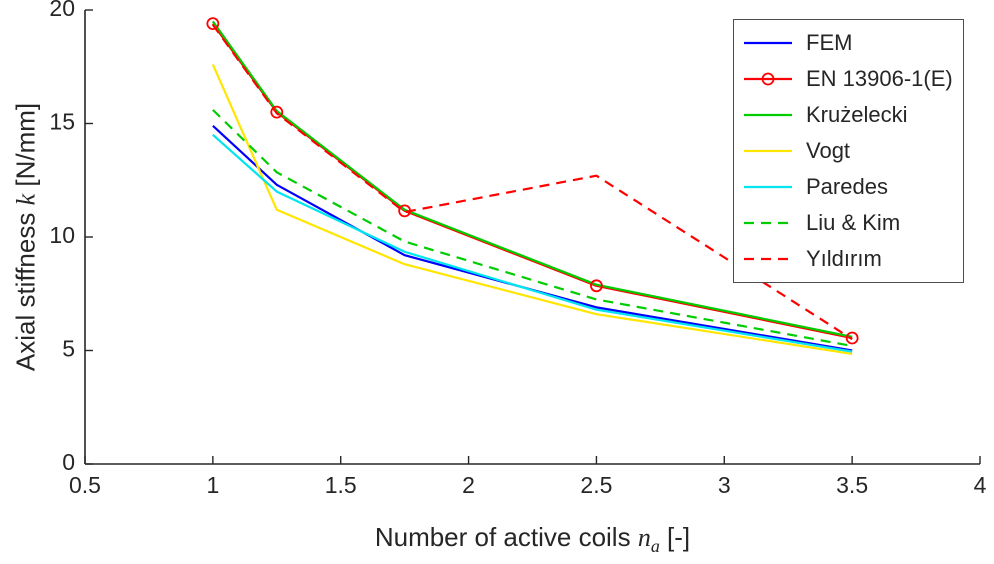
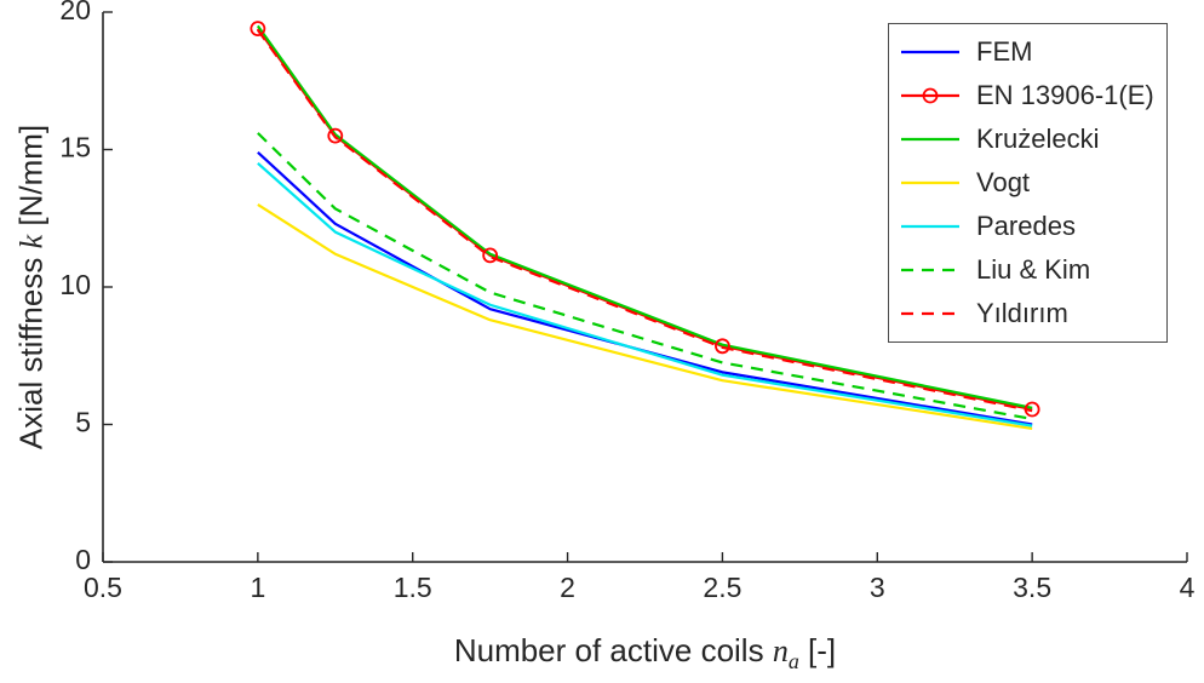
Vogt/1: 17,6 -> 13,0
Yıldırım/2.5: 12,7 -> 7,8
